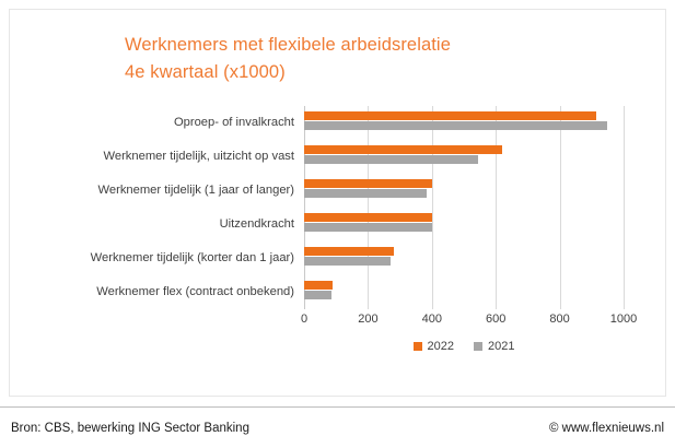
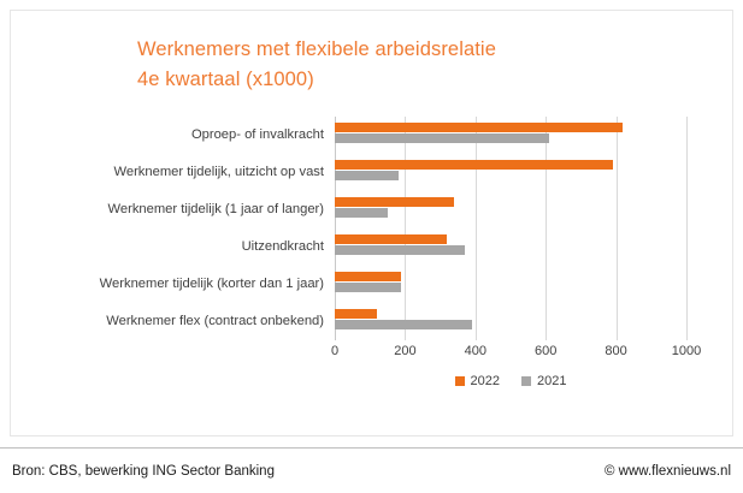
2022/Oproep- of invalkracht: 920 -> 820
2021/Oproep- of invalkracht: 950 -> 610
2022/Werknemer tijdelijk, uitzicht op vast: 620 -> 790
2021/Werknemer tijdelijk, uitzicht op vast: 540 -> 180
2022/Werknemer tijdelijk (1 jaar of langer): 400 -> 340
2021/Werknemer tijdelijk (1 jaar of langer): 380 -> 150
2022/Uitzendkracht: 400 -> 320
2021/Uitzendkracht: 400 -> 370
2022/Werknemer tijdelijk (korter dan 1 jaar): 280 -> 190
2021/Werknemer tijdelijk (korter dan 1 jaar): 270 -> 190
2022/Werknemer flex (contract onbekend): 90 -> 120
2021/Werknemer flex (contract onbekend): 80 -> 390
